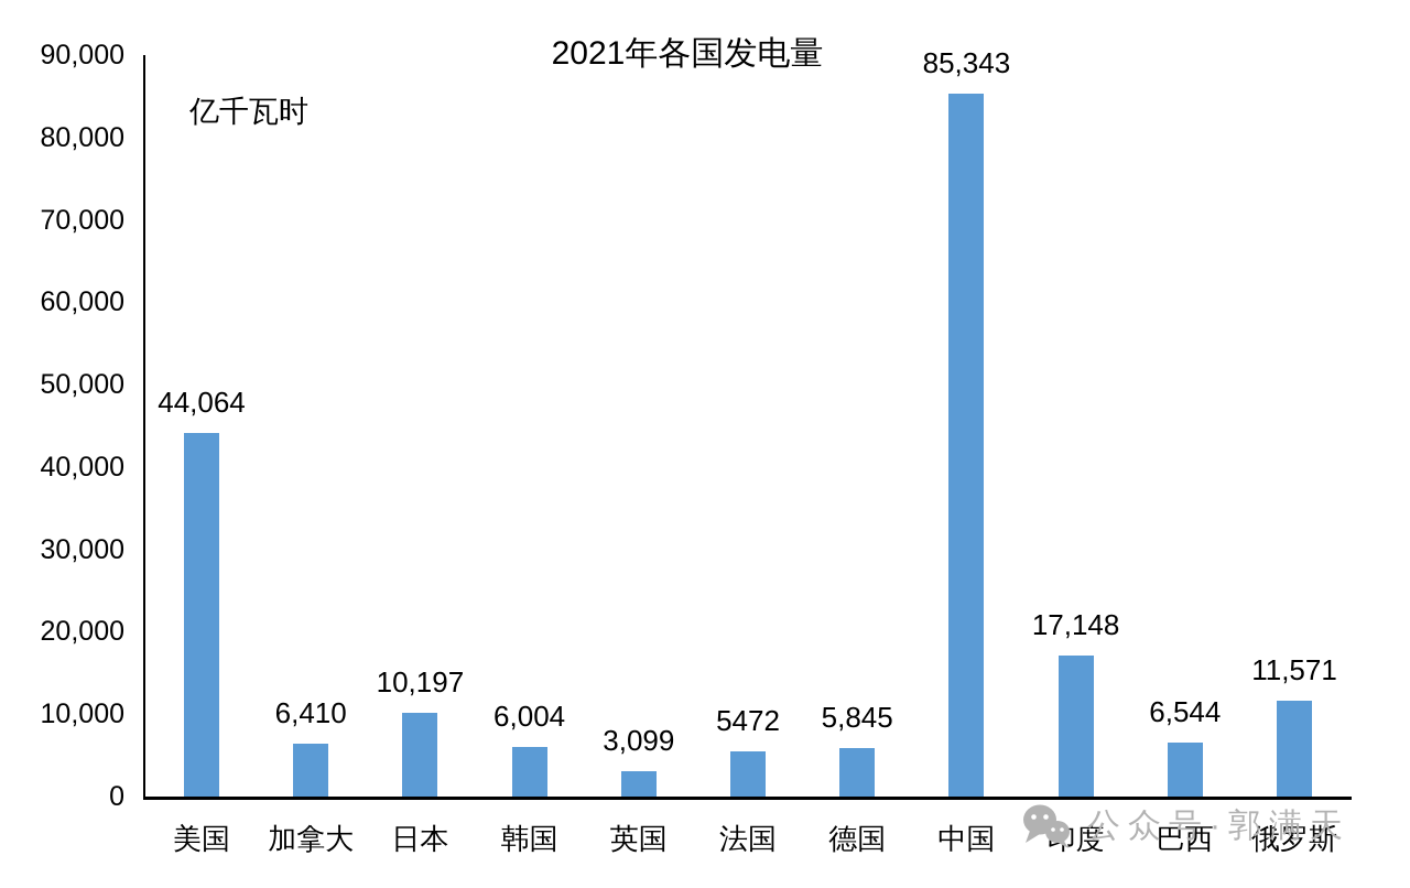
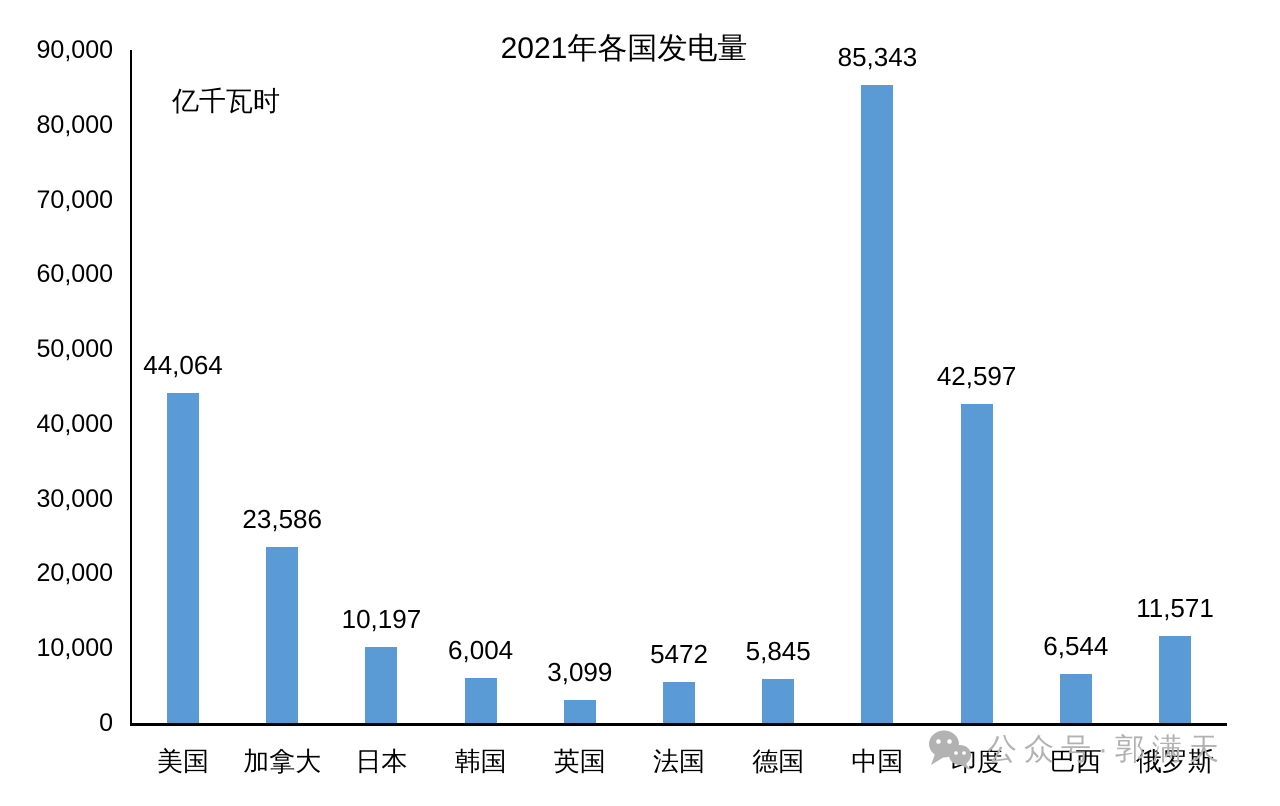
加拿大: 6,410 -> 23,586
印度: 17,148 -> 42,597
